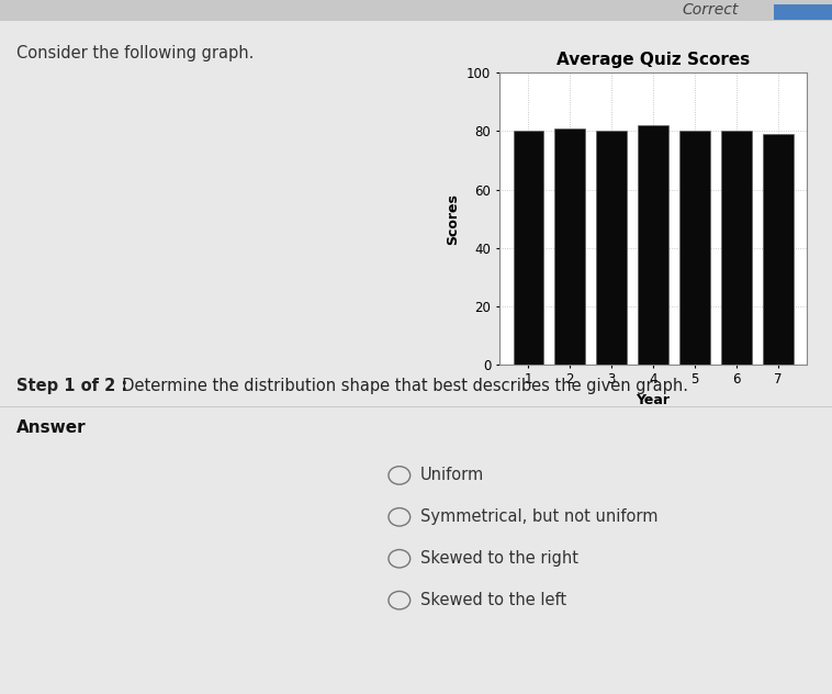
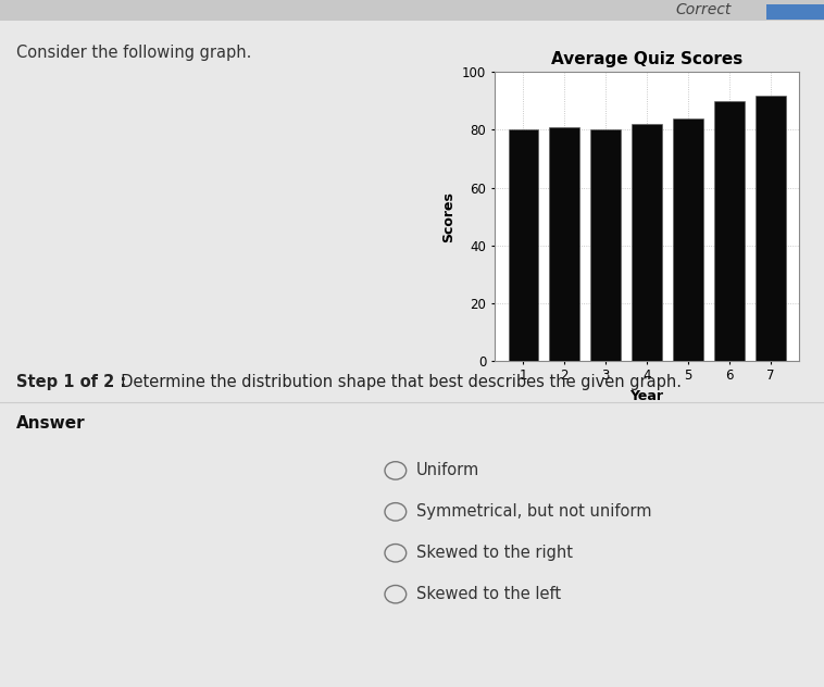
5: 80 -> 84
6: 80 -> 90
7: 79 -> 92
